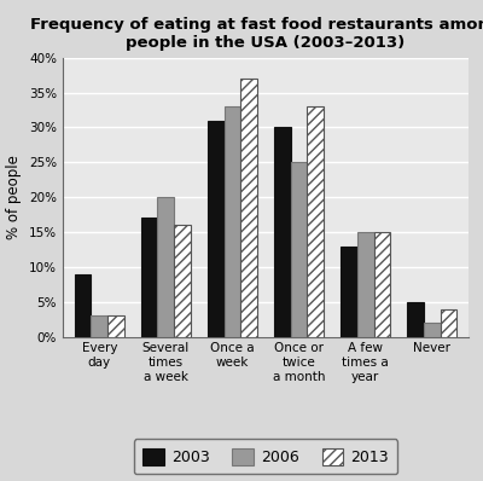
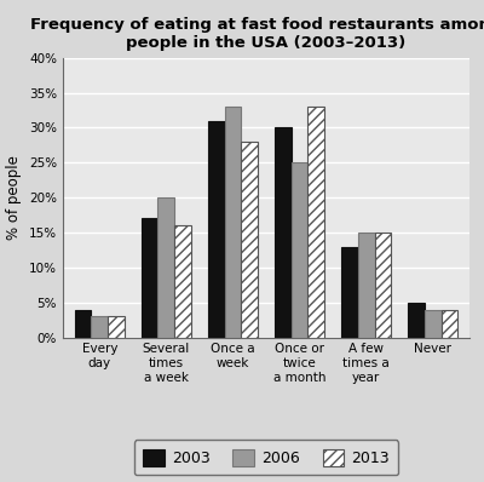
2003/Every day: 9% -> 4%
2013/Once a week: 37% -> 28%
2006/Never: 2% -> 4%
